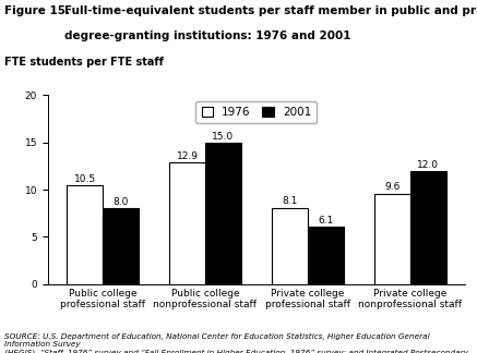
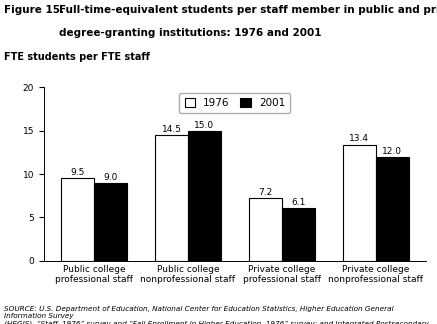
1976/Public college professional staff: 10.5 -> 9.5
2001/Public college professional staff: 8.0 -> 9.0
1976/Public college nonprofessional staff: 12.9 -> 14.5
1976/Private college professional staff: 8.1 -> 7.2
1976/Private college nonprofessional staff: 9.6 -> 13.4
